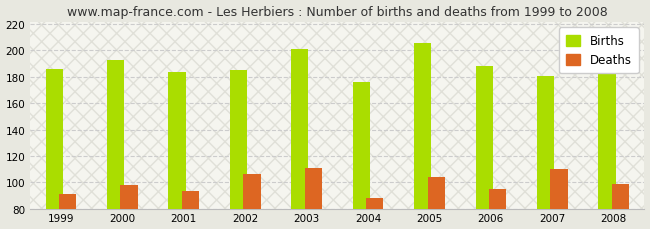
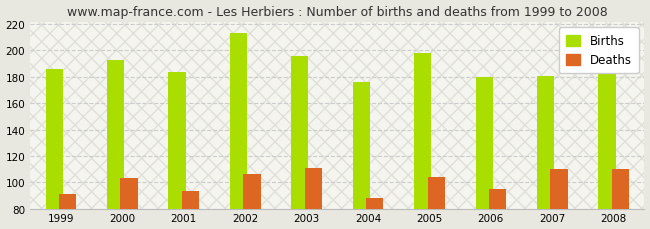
Deaths/2000: 98 -> 103
Births/2002: 185 -> 213
Births/2003: 201 -> 196
Births/2005: 206 -> 198
Births/2006: 188 -> 180
Deaths/2008: 99 -> 110
